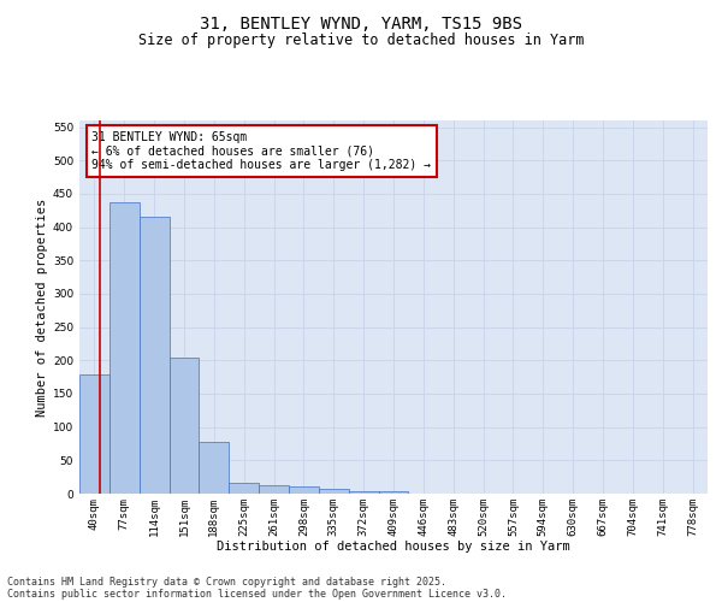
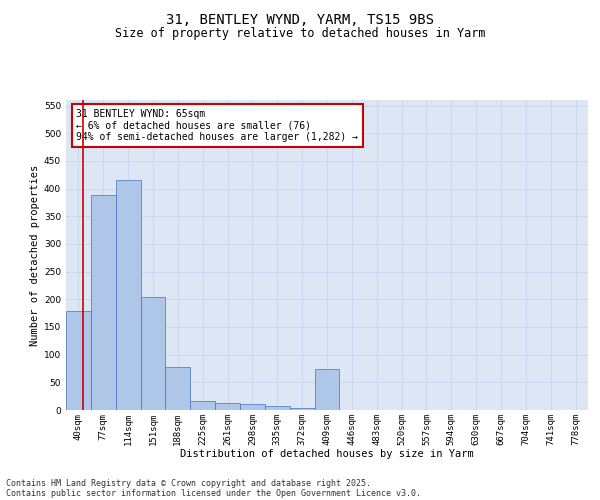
77sqm: 438 -> 388
409sqm: 4 -> 74
